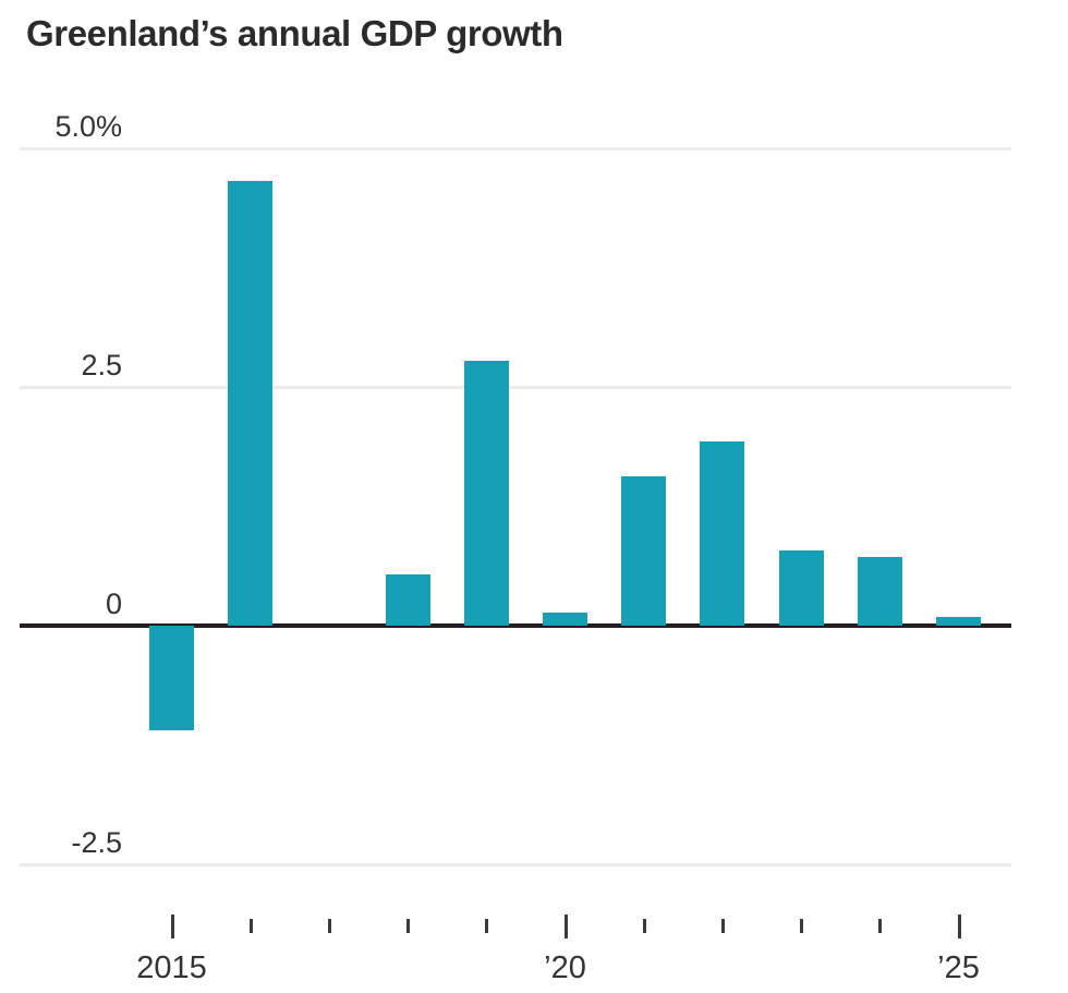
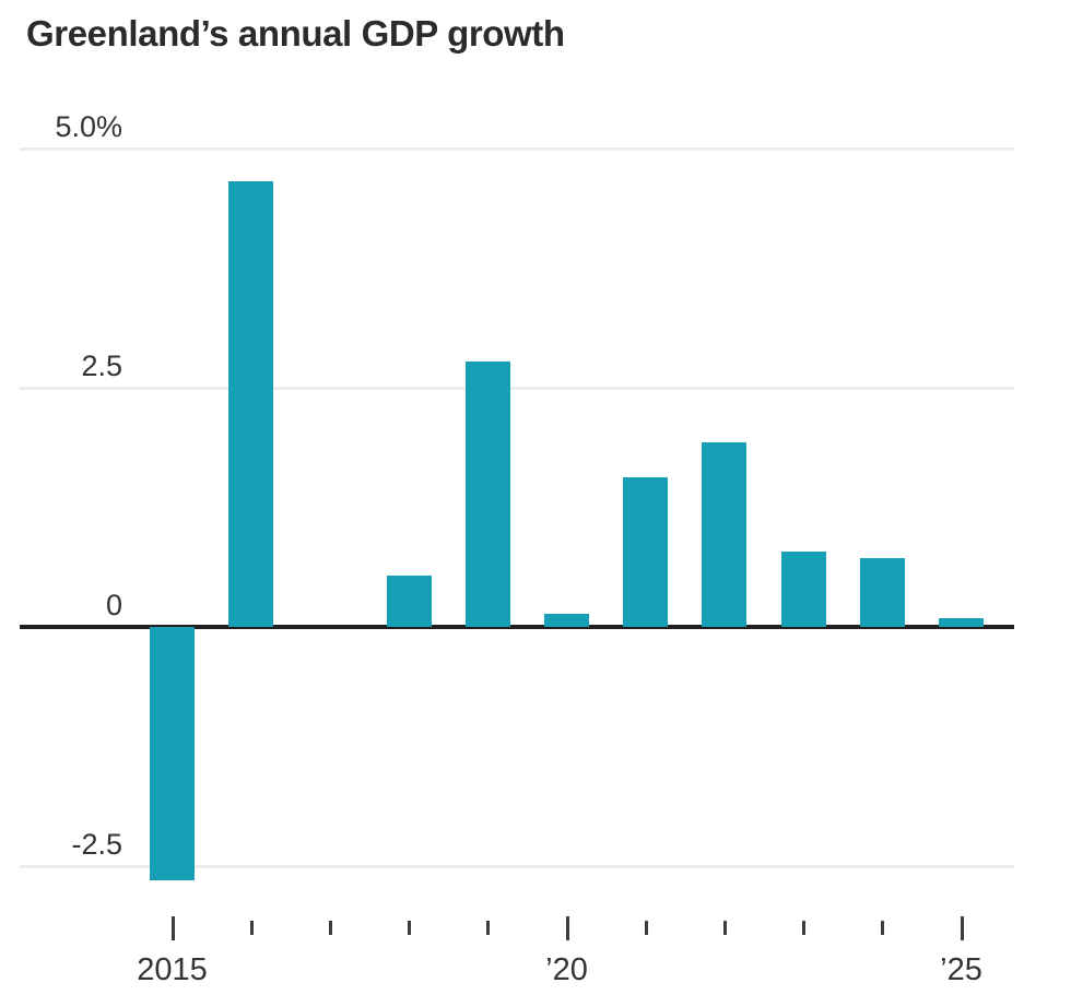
2015: -1.1% -> -2.6%
